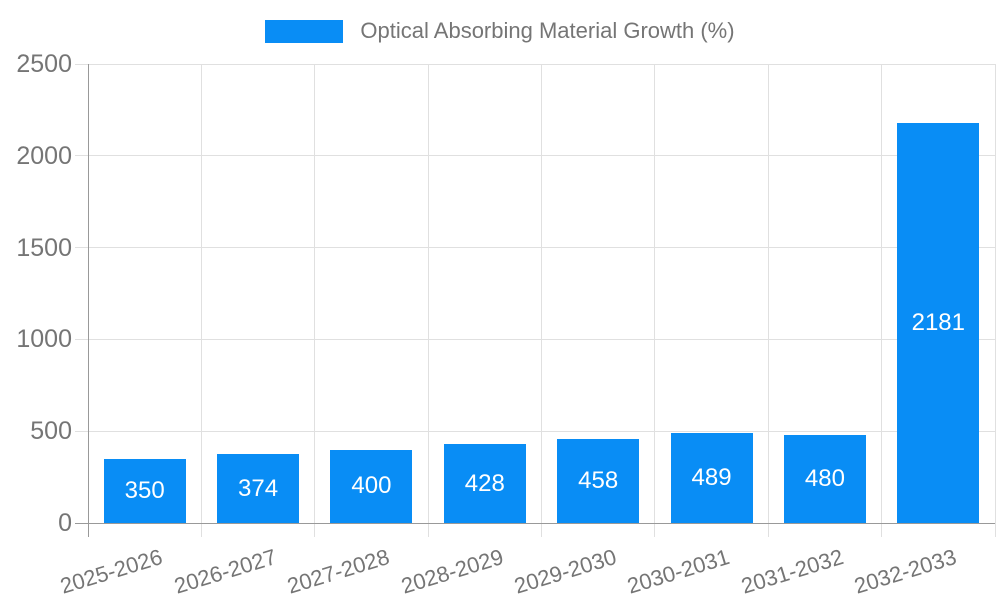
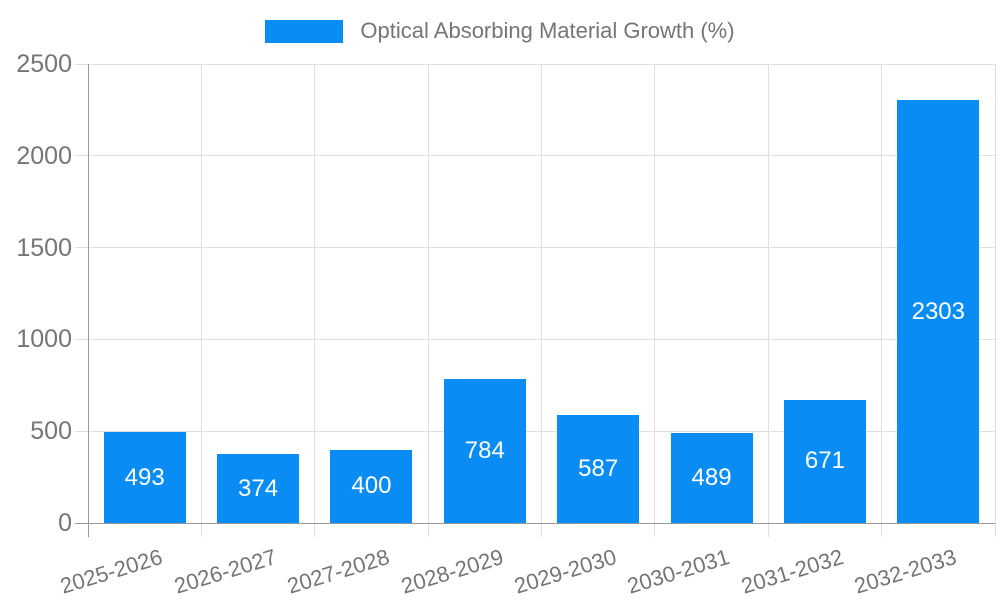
2025-2026: 350 -> 493
2028-2029: 428 -> 784
2029-2030: 458 -> 587
2031-2032: 480 -> 671
2032-2033: 2181 -> 2303
